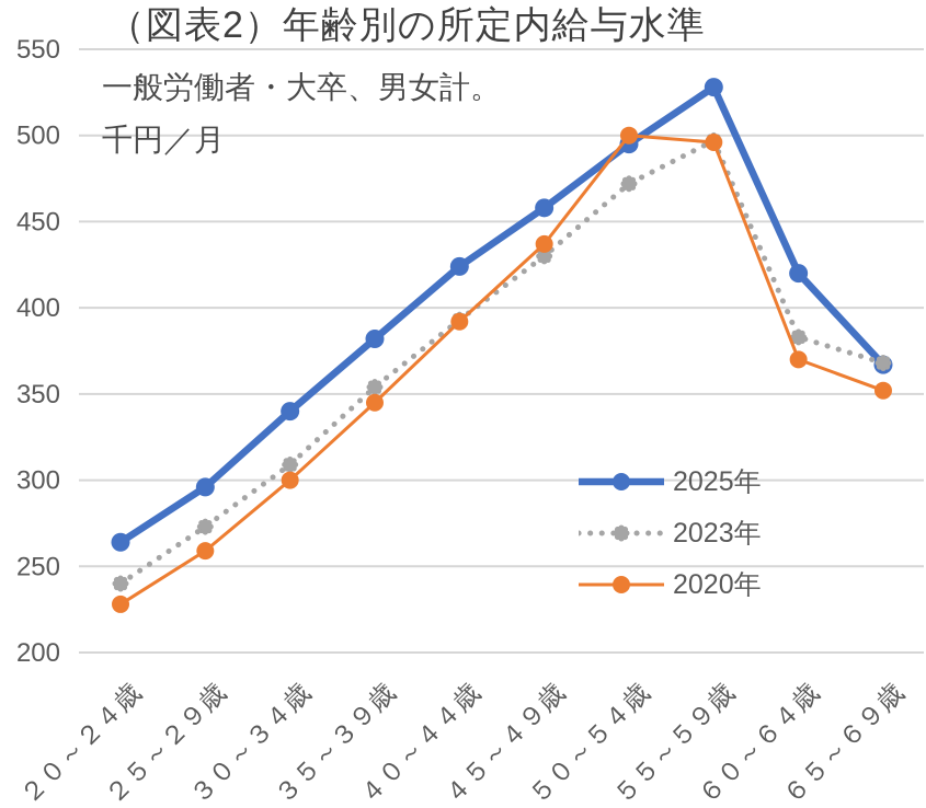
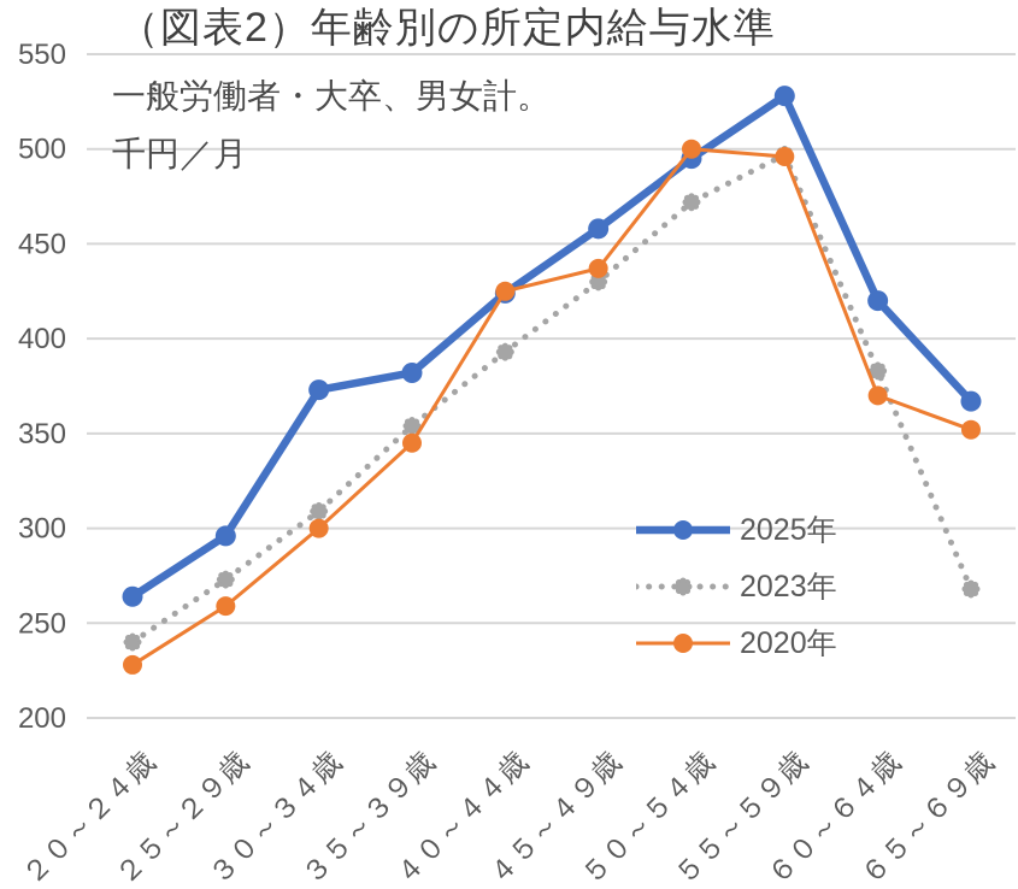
2025年/３０～３４歳: 340 -> 373
2020年/４０～４４歳: 392 -> 425
2023年/６５～６９歳: 368 -> 268
